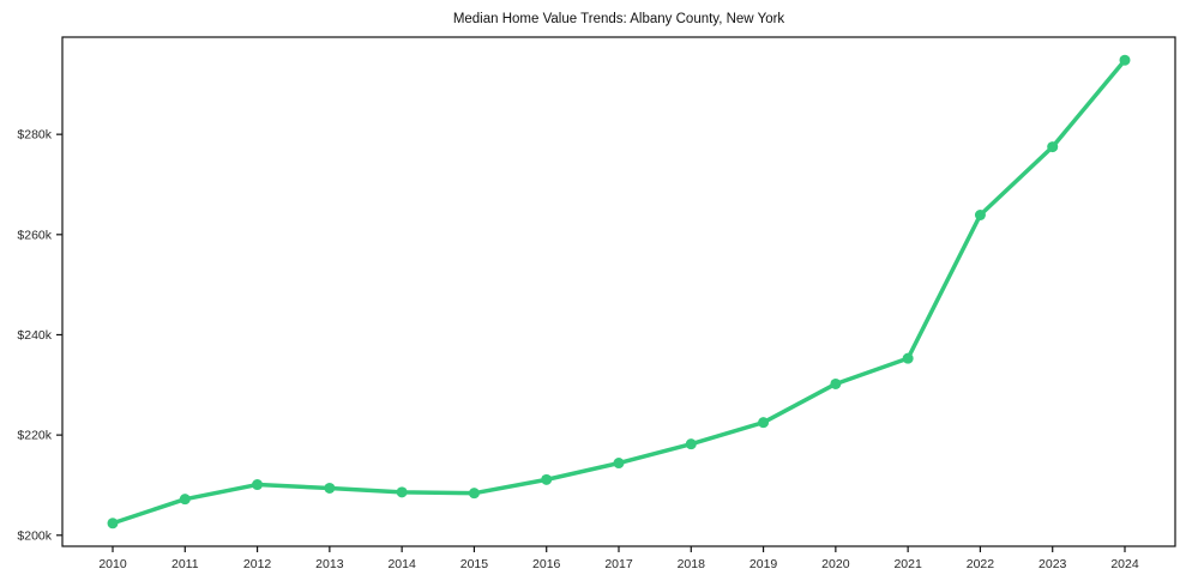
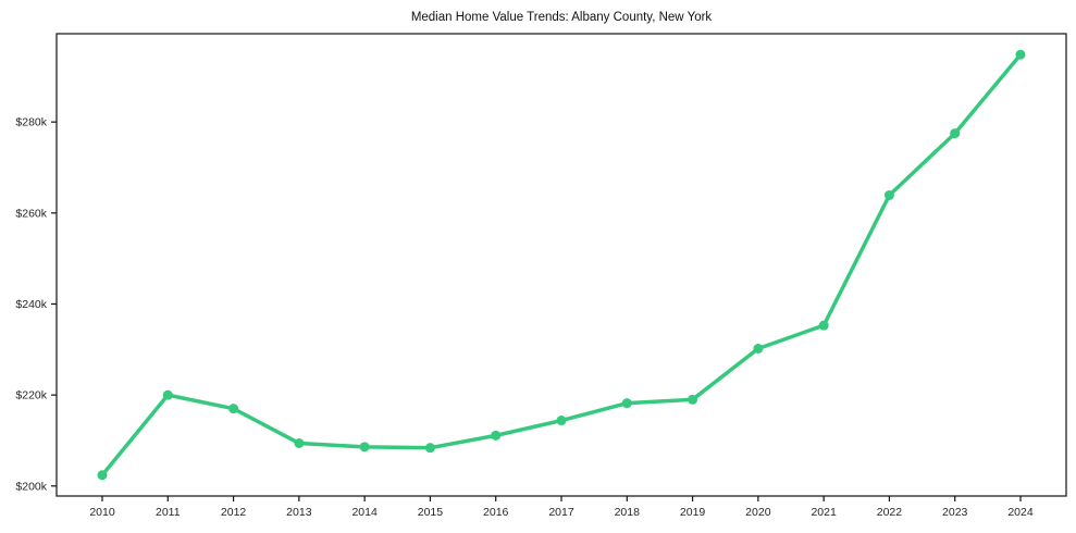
2011: $207k -> $220k
2012: $210k -> $217k
2019: $222k -> $219k
